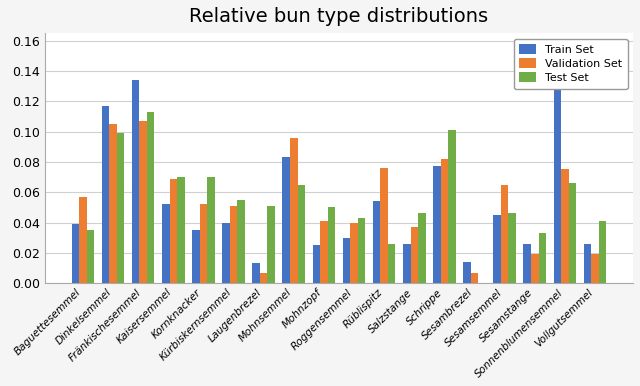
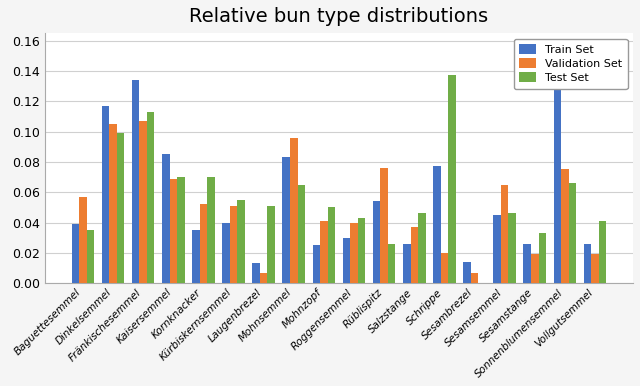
Train Set/Kaisersemmel: 0.052 -> 0.085
Validation Set/Schrippe: 0.082 -> 0.020
Test Set/Schrippe: 0.101 -> 0.137
